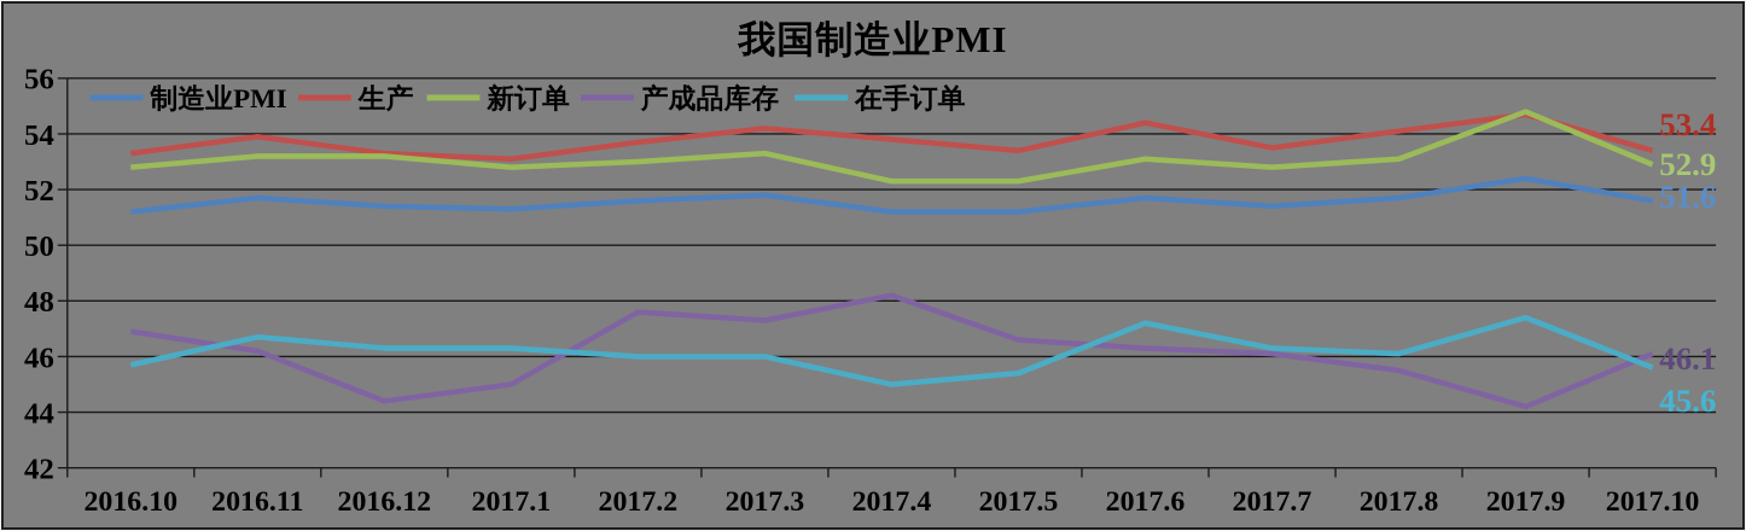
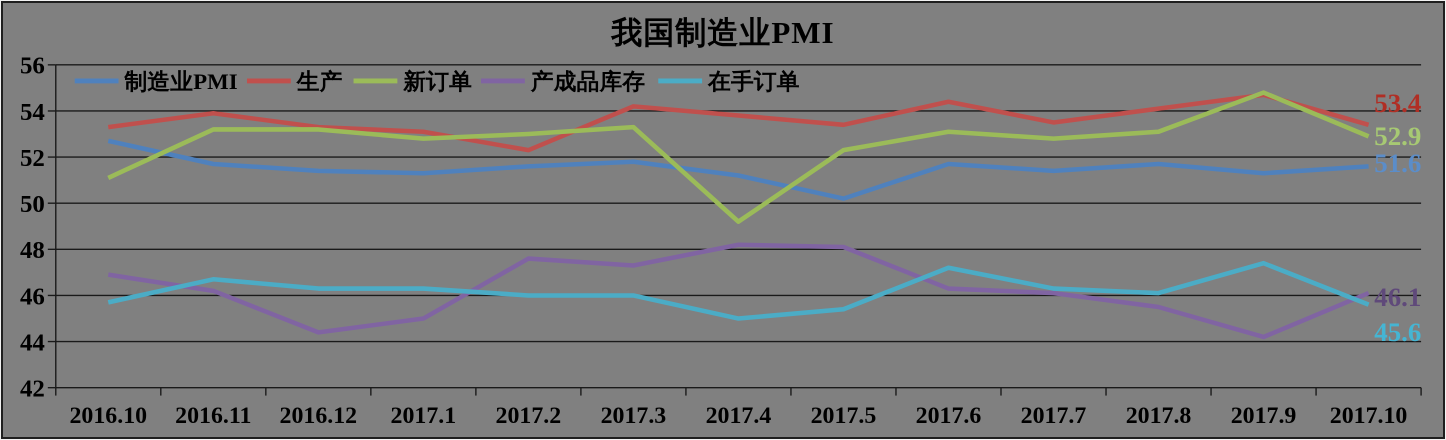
制造业PMI/2016.10: 51.2 -> 52.7
新订单/2016.10: 52.8 -> 51.1
生产/2017.2: 53.7 -> 52.3
新订单/2017.4: 52.3 -> 49.2
制造业PMI/2017.5: 51.2 -> 50.2
产成品库存/2017.5: 46.6 -> 48.1
制造业PMI/2017.9: 52.4 -> 51.3
